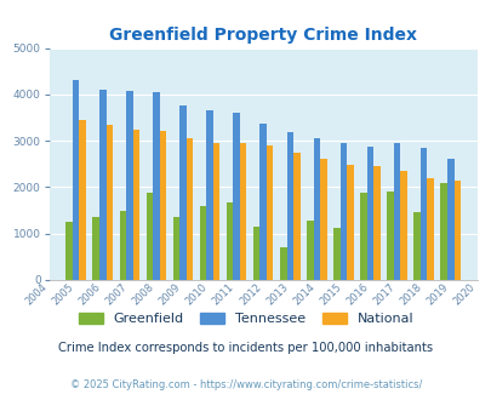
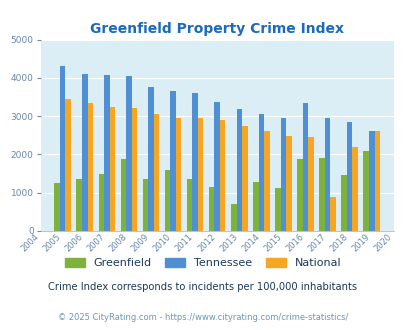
Greenfield/2011: 1680 -> 1350
Tennessee/2016: 2880 -> 3350
National/2017: 2360 -> 900
National/2019: 2140 -> 2600
